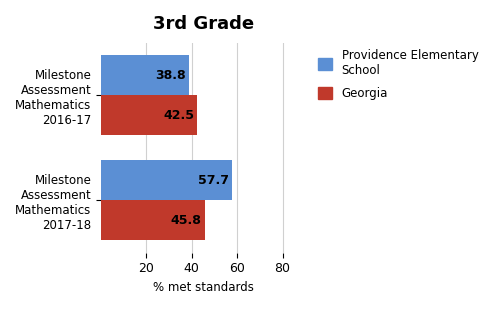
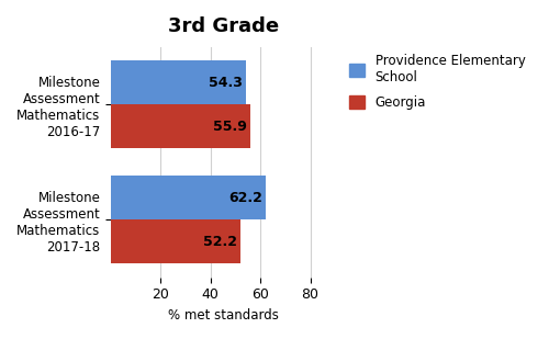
Providence Elementary School/Milestone Assessment Mathematics 2016-17: 38.8 -> 54.3
Georgia/Milestone Assessment Mathematics 2016-17: 42.5 -> 55.9
Providence Elementary School/Milestone Assessment Mathematics 2017-18: 57.7 -> 62.2
Georgia/Milestone Assessment Mathematics 2017-18: 45.8 -> 52.2
